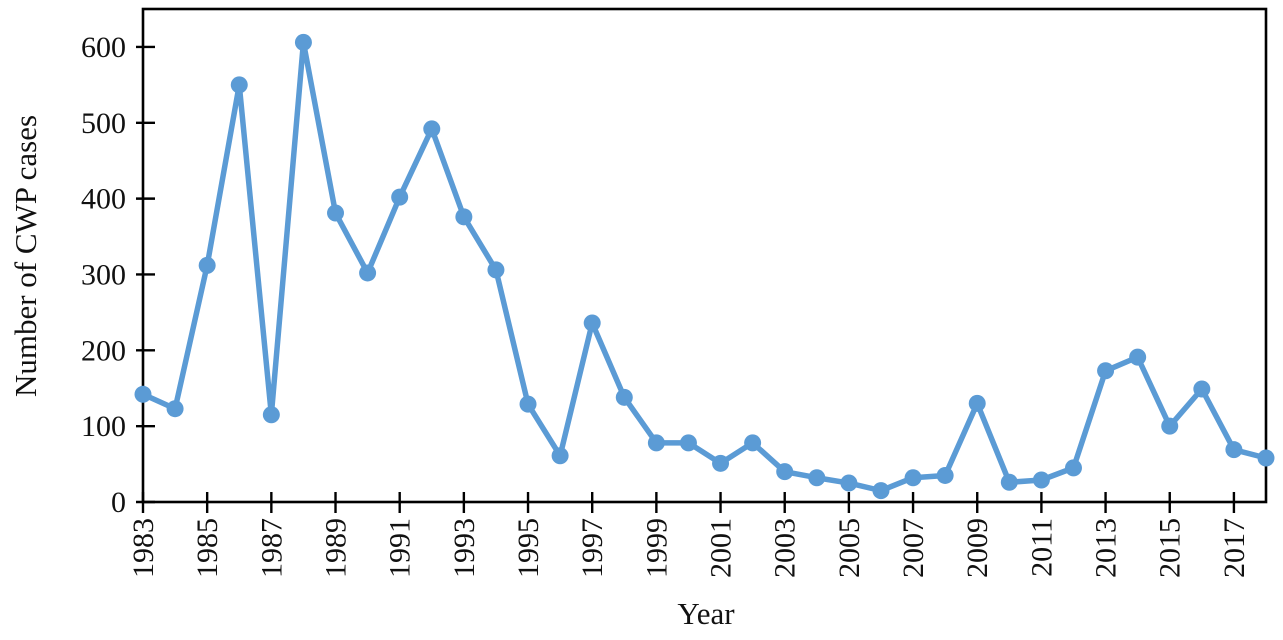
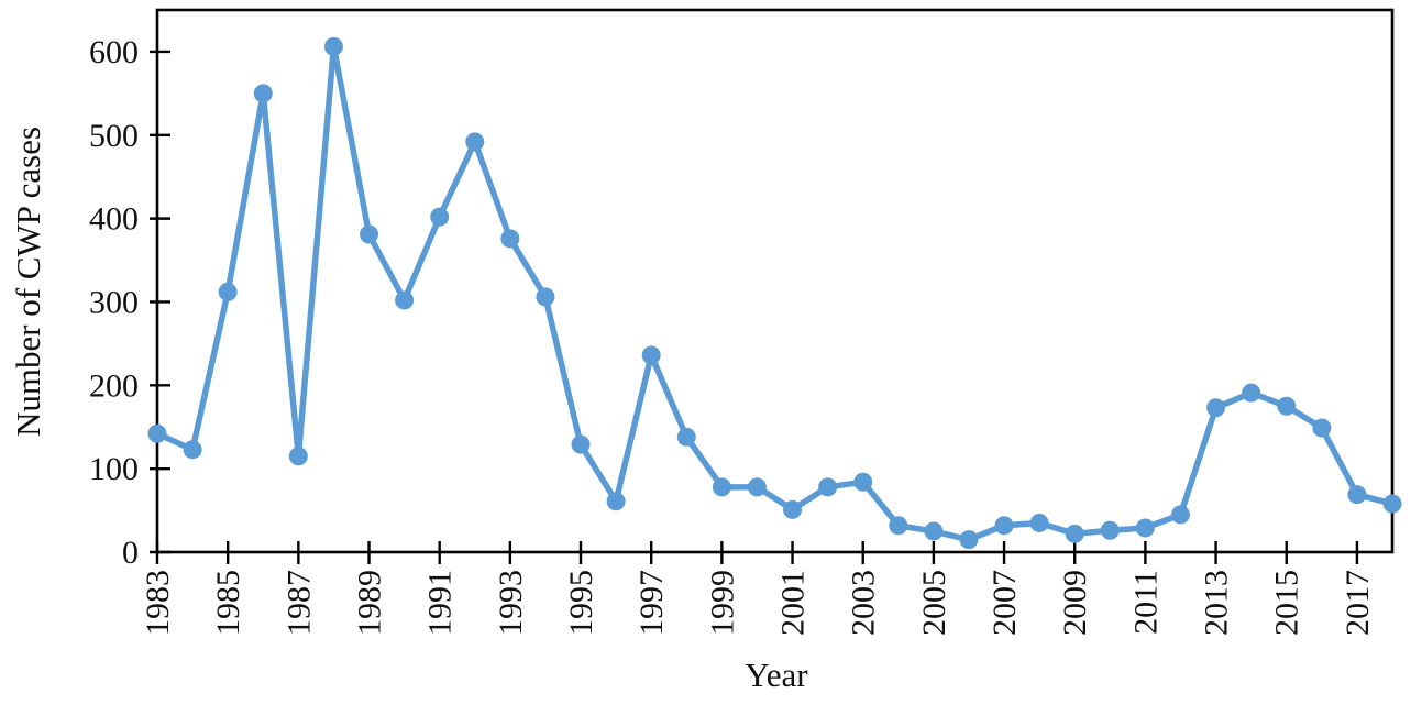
2003: 40 -> 80
2009: 130 -> 20
2015: 100 -> 180
